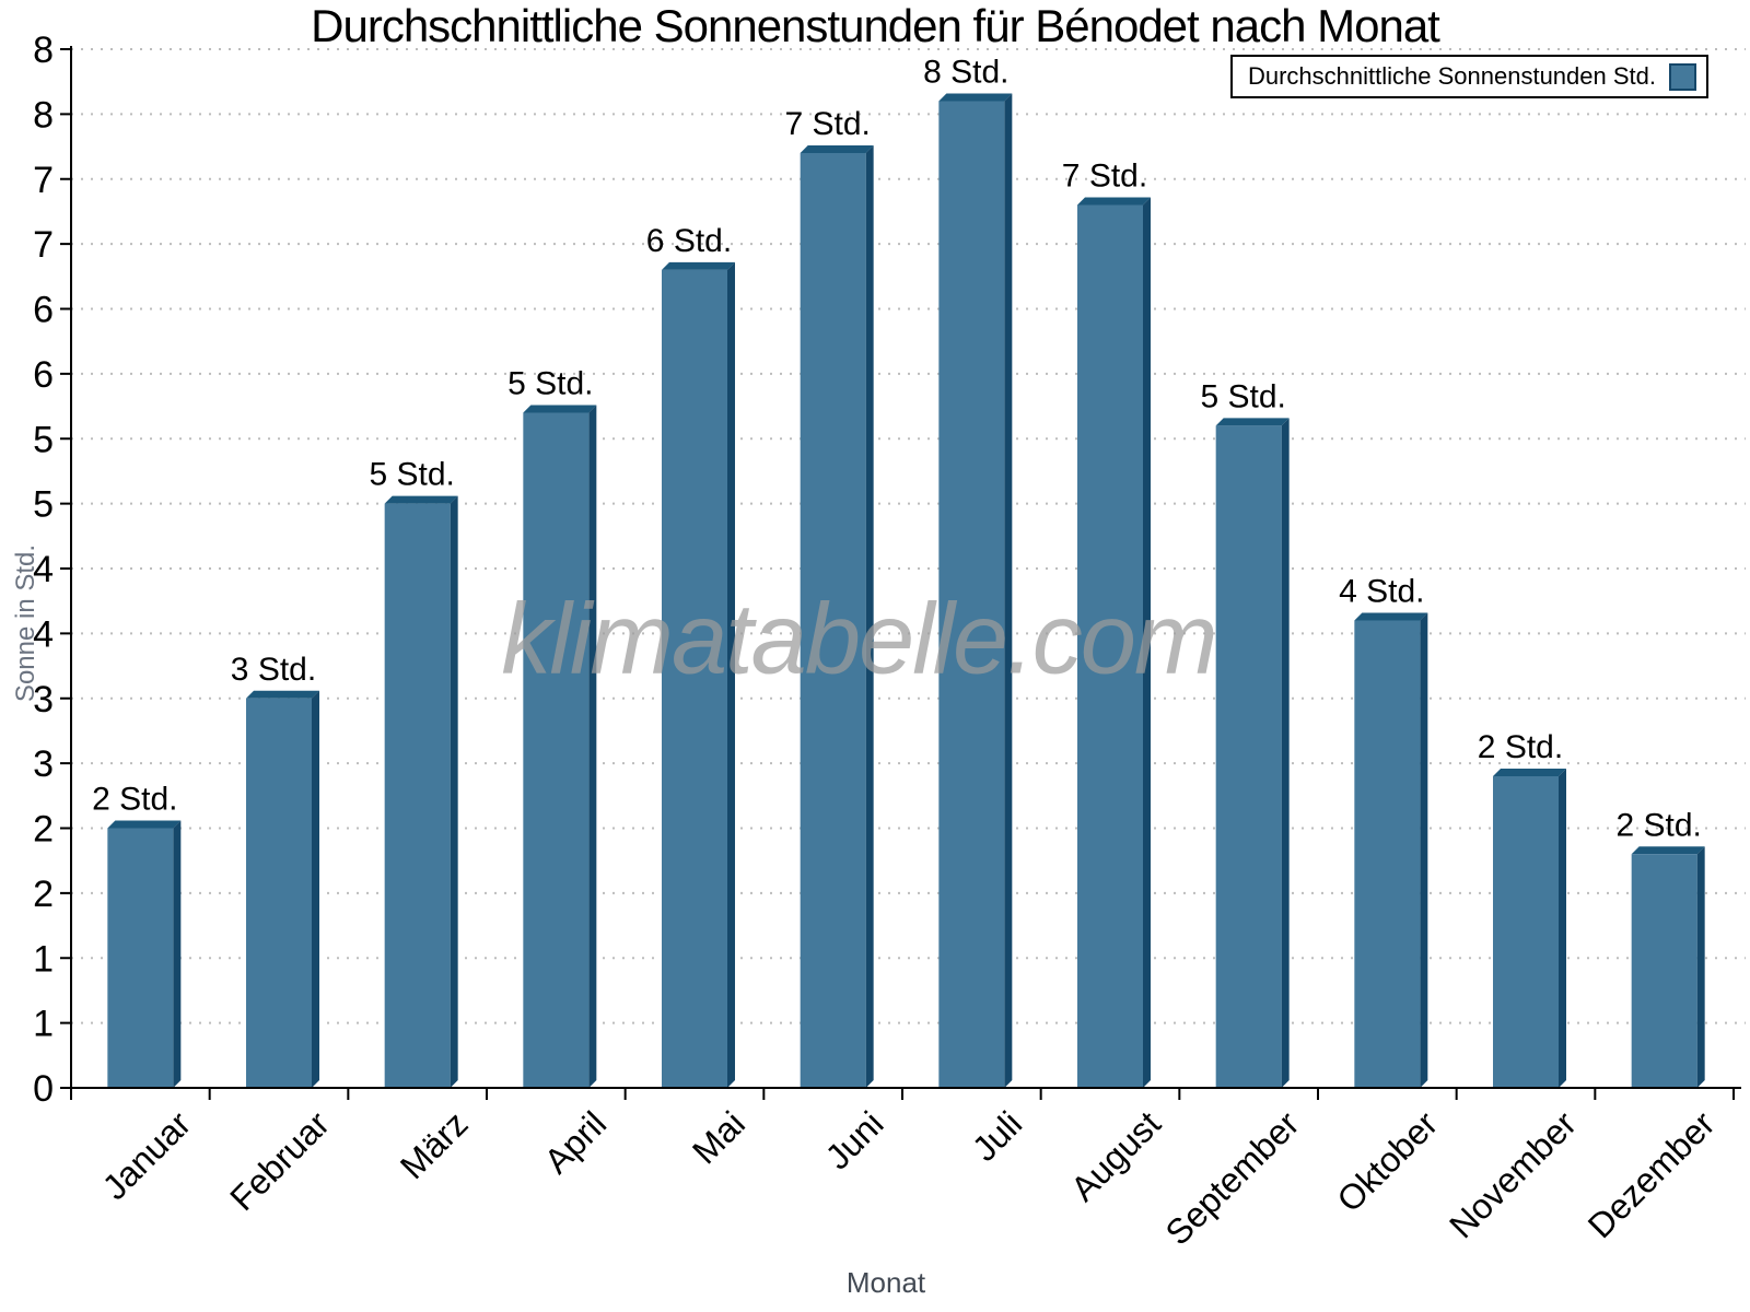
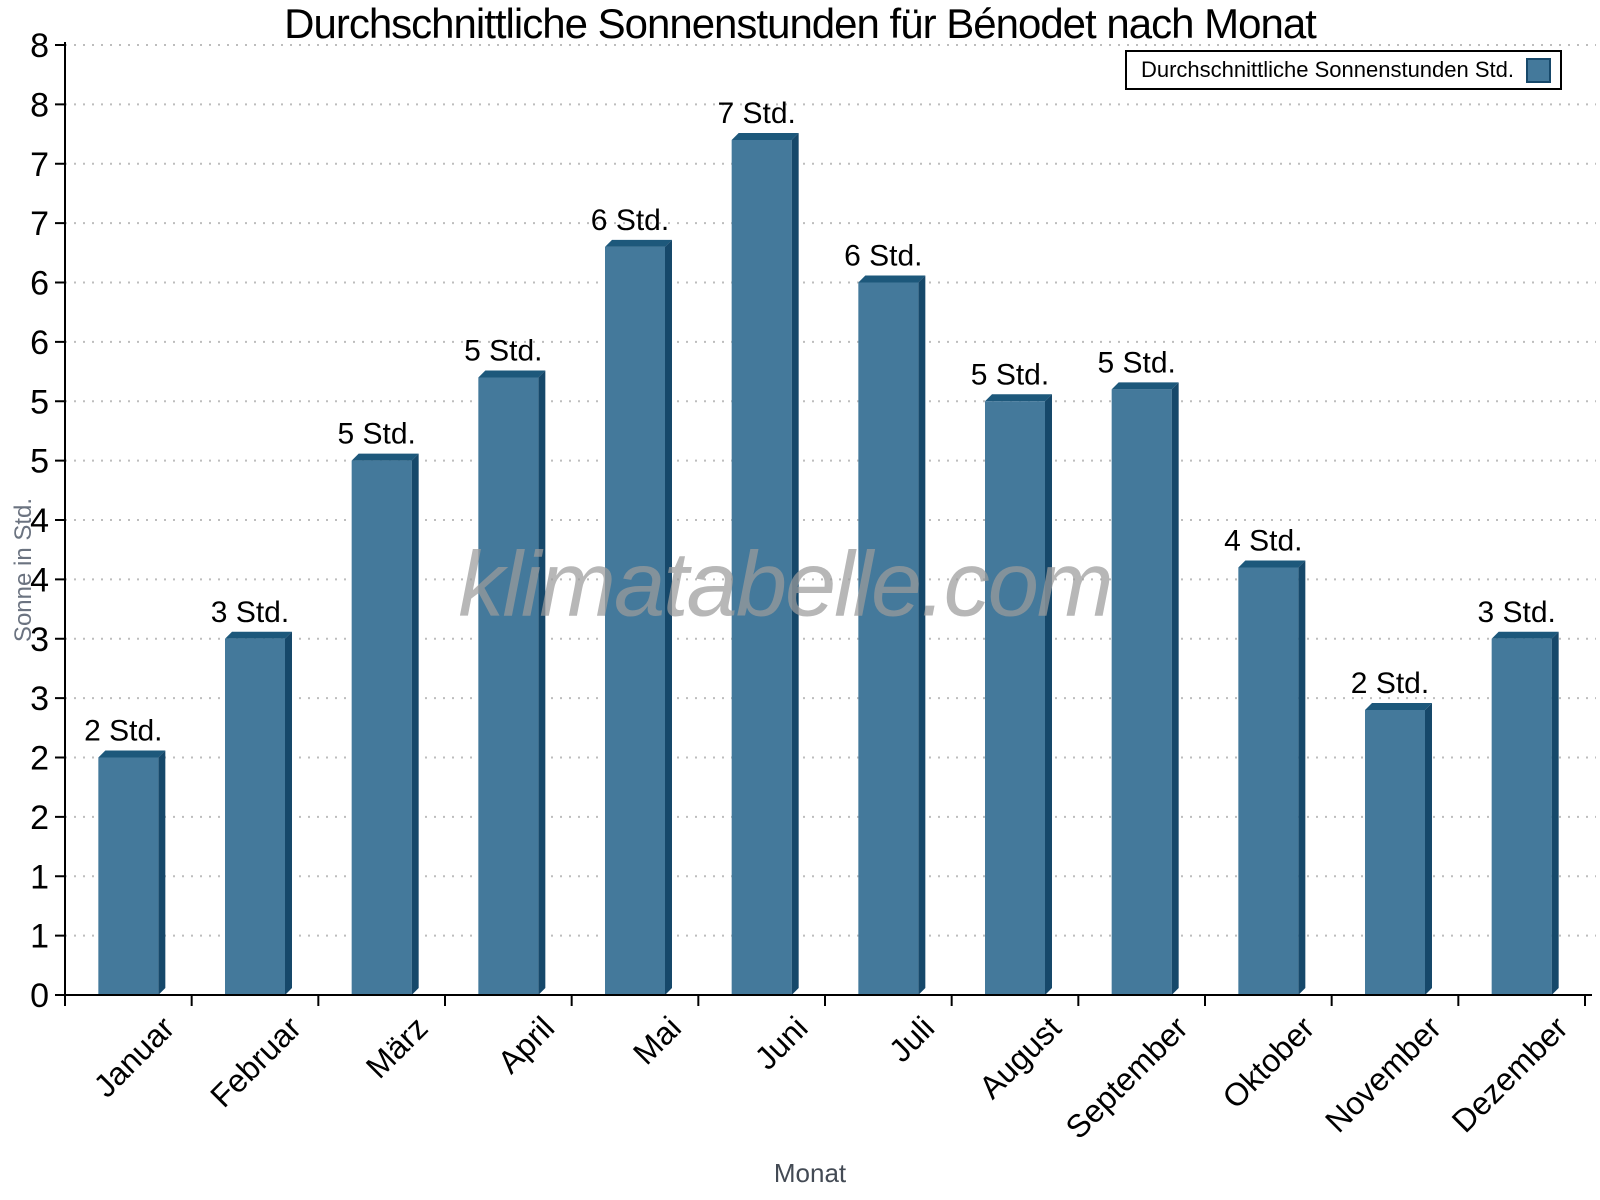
Juli: 8 -> 6
August: 7 -> 5
Dezember: 2 -> 3
